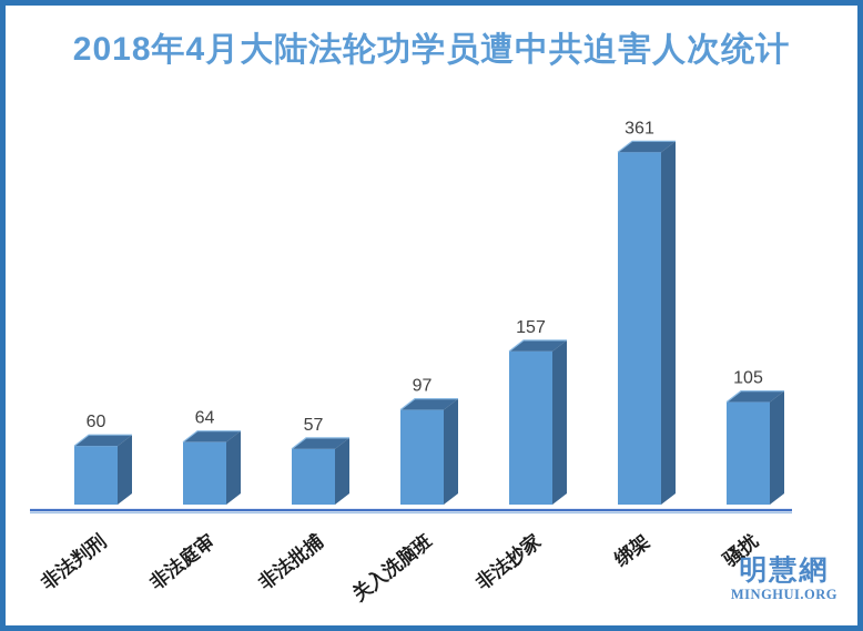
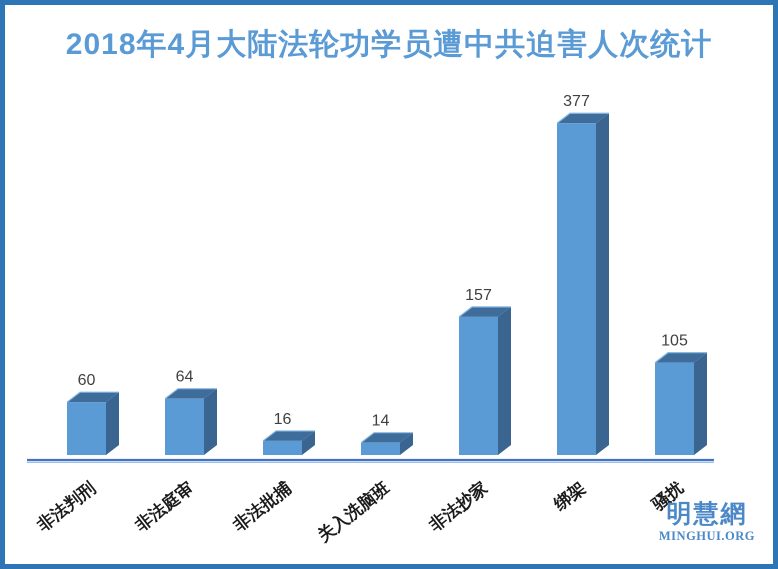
非法批捕: 57 -> 16
关入洗脑班: 97 -> 14
绑架: 361 -> 377
